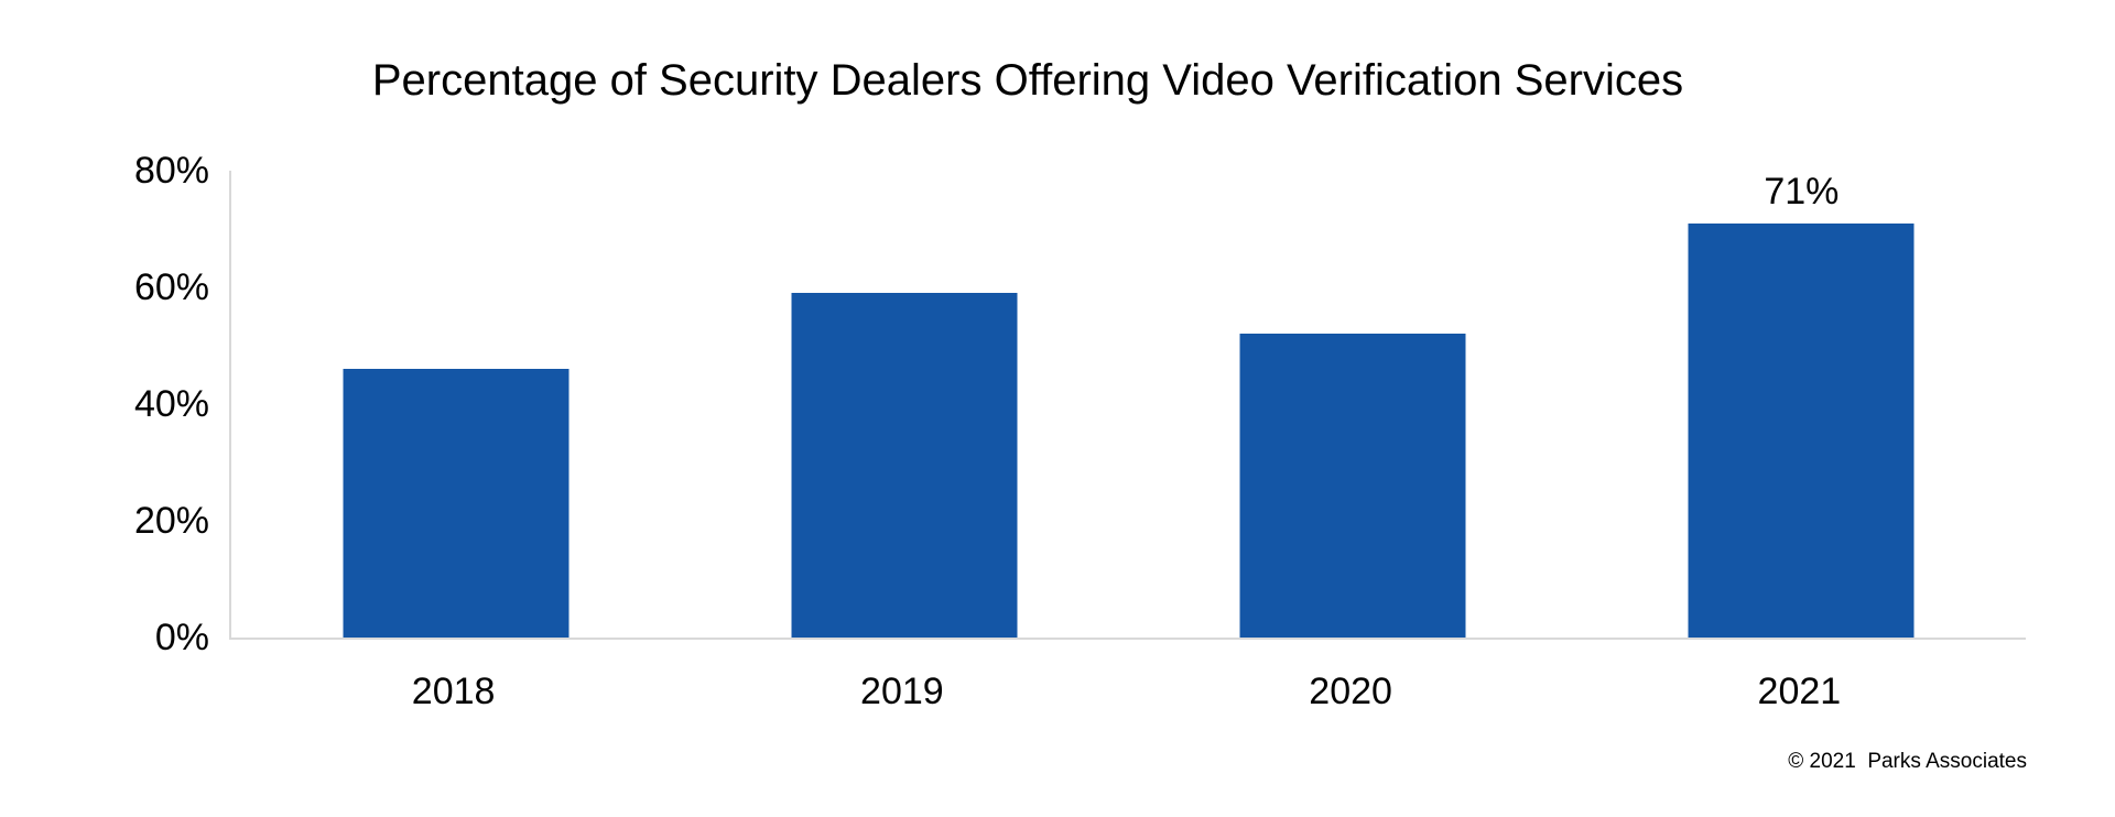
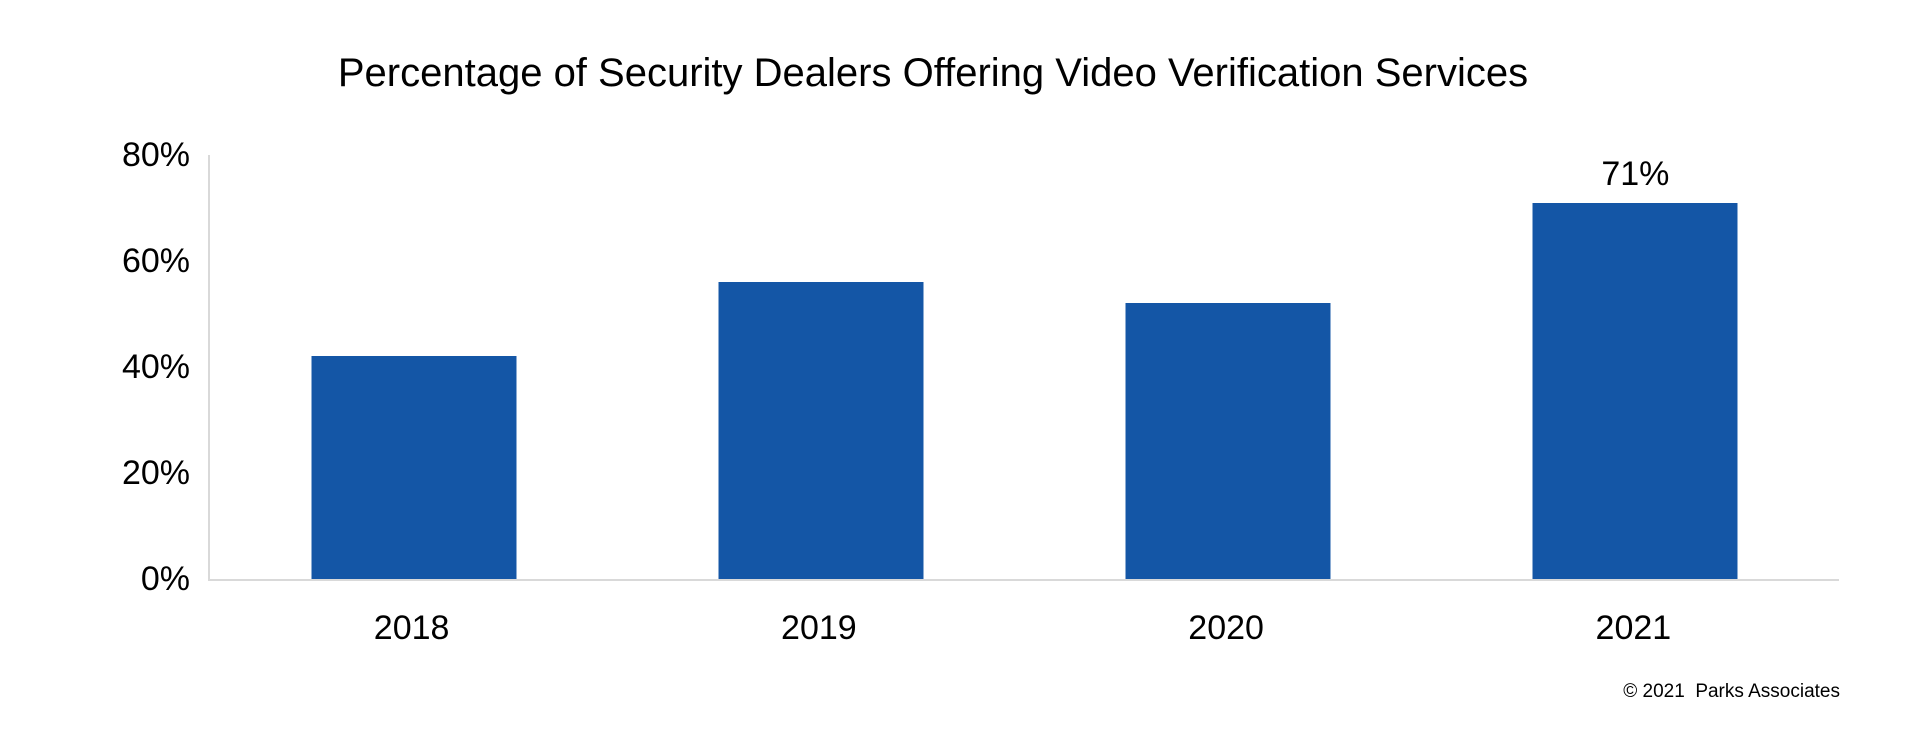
2018: 46% -> 42%
2019: 59% -> 56%
